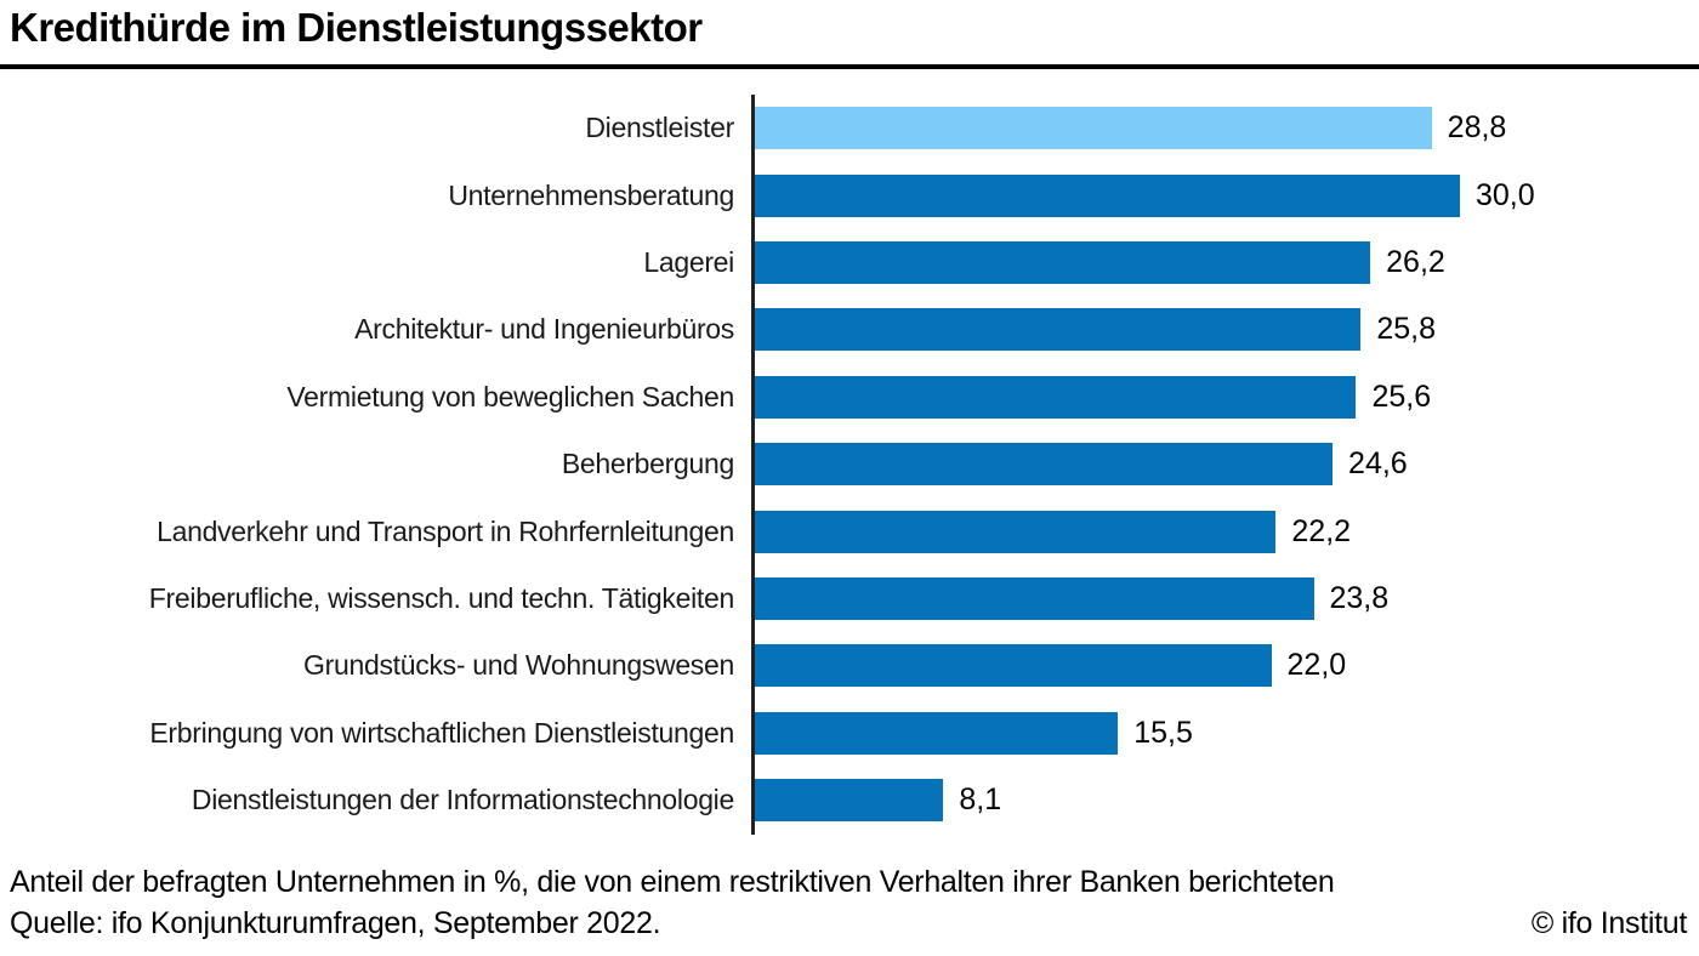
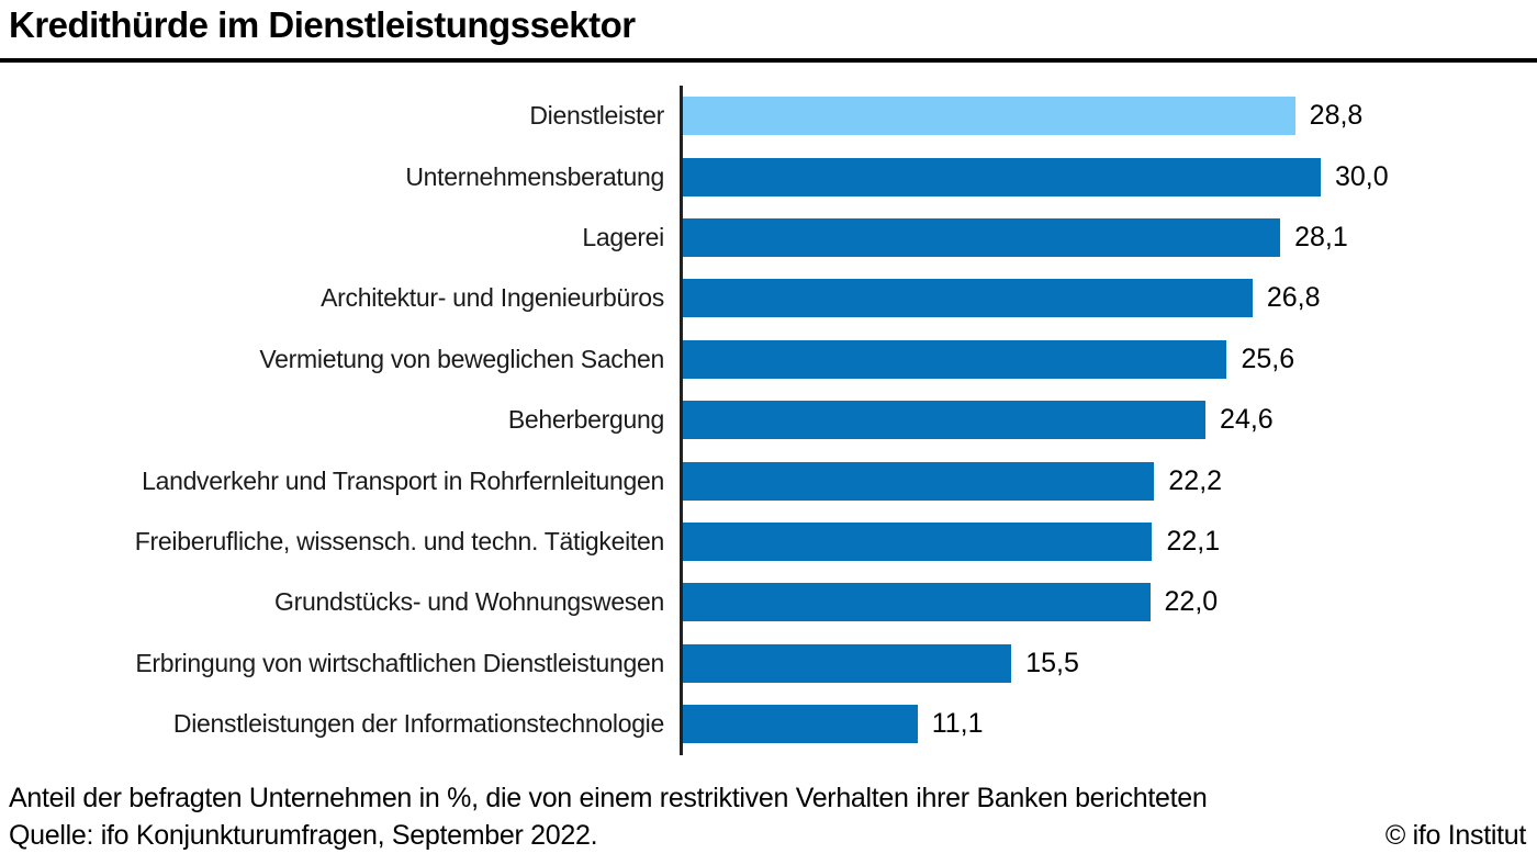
Lagerei: 26,2 -> 28,1
Architektur- und Ingenieurbüros: 25,8 -> 26,8
Freiberufliche, wissensch. und techn. Tätigkeiten: 23,8 -> 22,1
Dienstleistungen der Informationstechnologie: 8,1 -> 11,1
